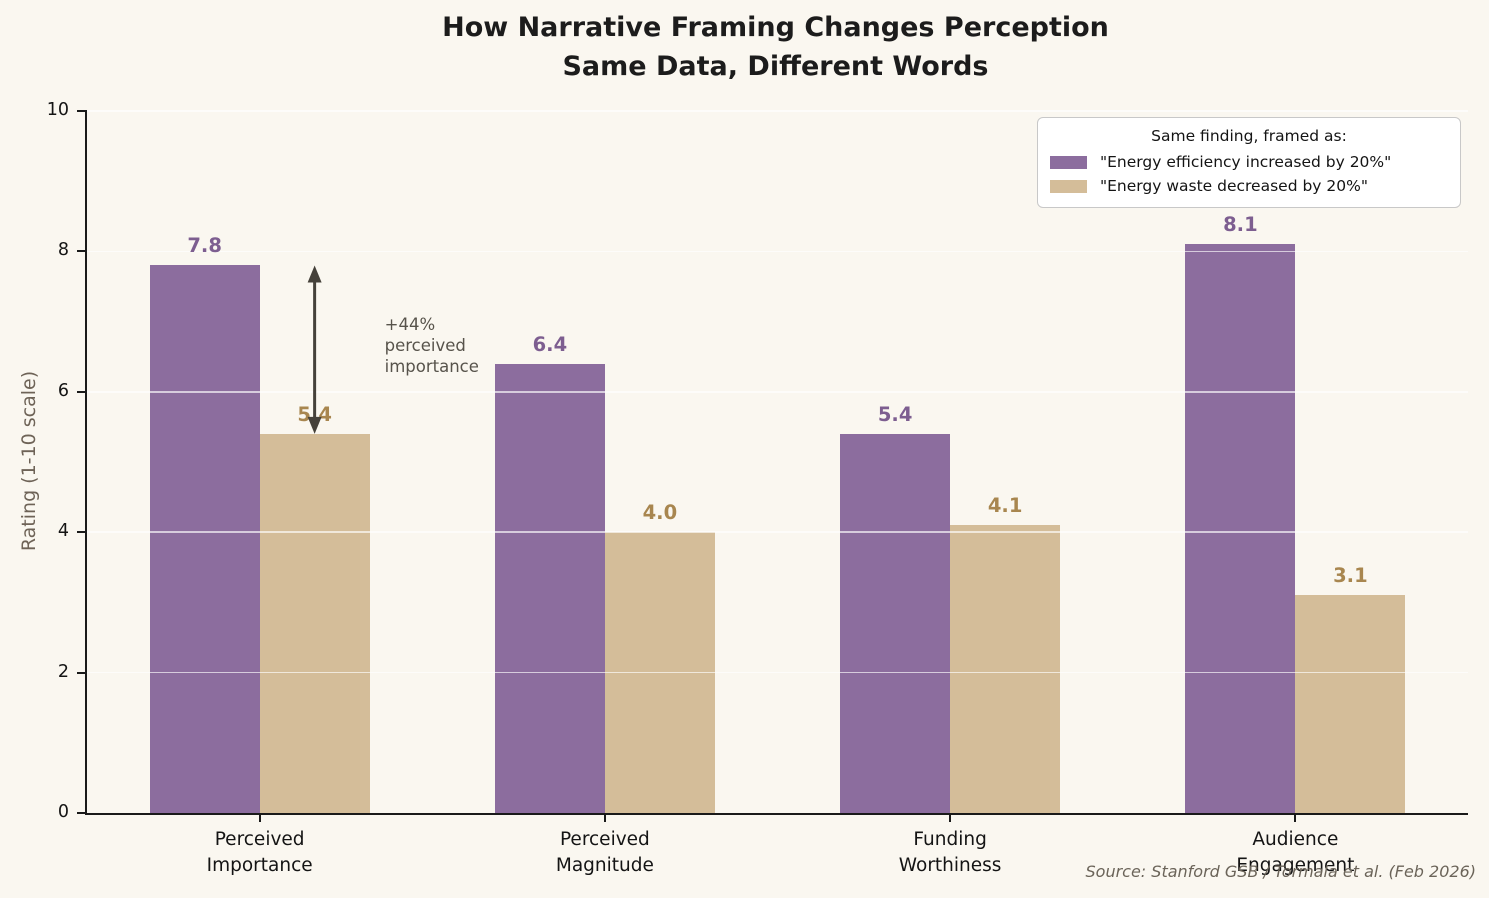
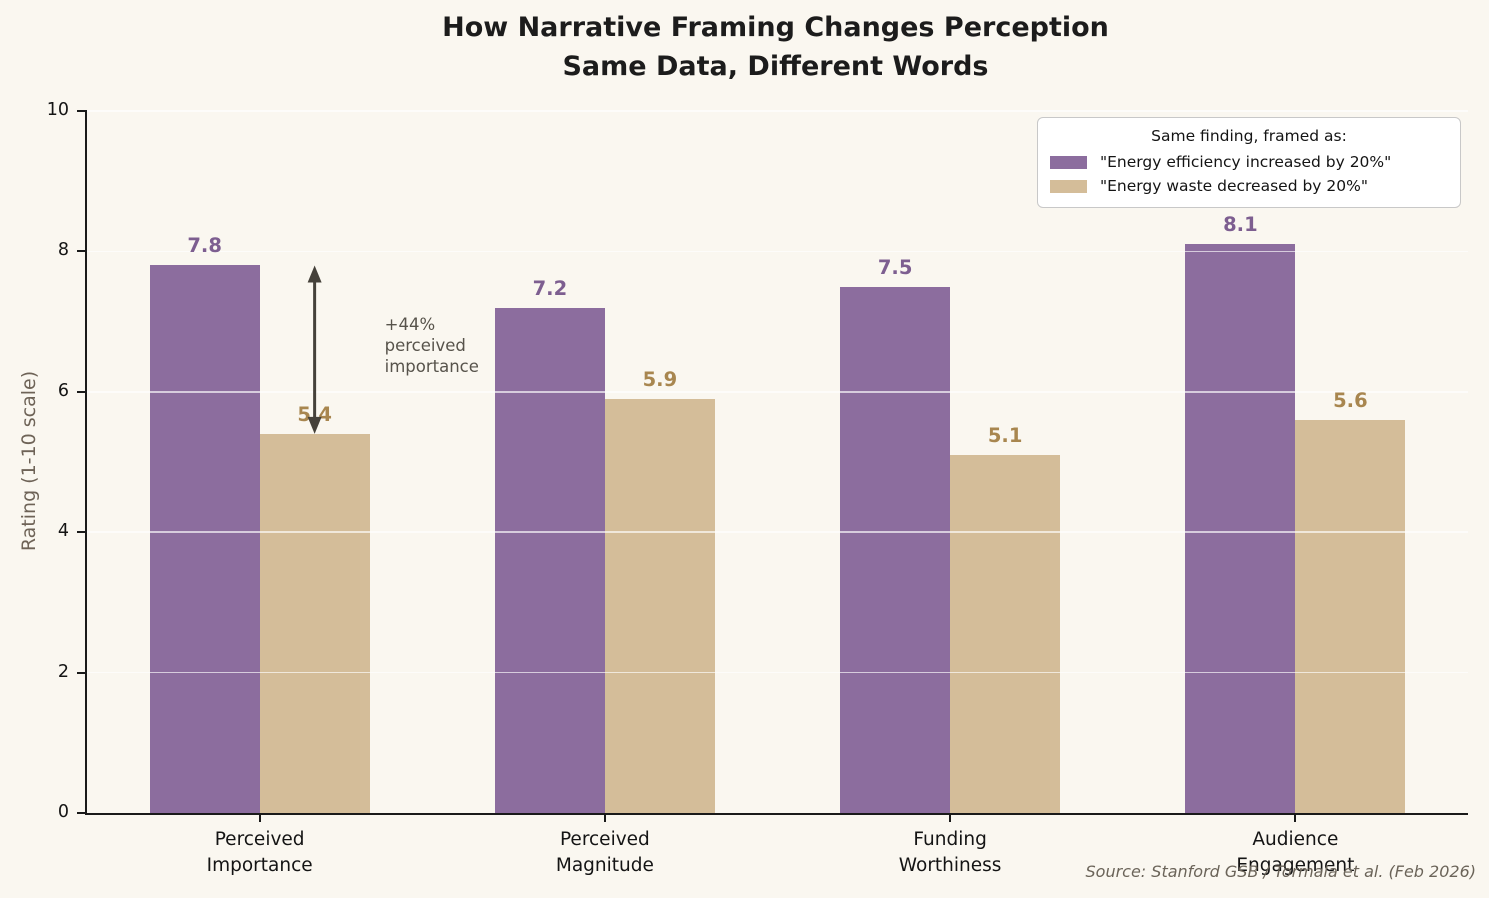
"Energy efficiency increased by 20%"/Perceived Magnitude: 6.4 -> 7.2
"Energy waste decreased by 20%"/Perceived Magnitude: 4.0 -> 5.9
"Energy efficiency increased by 20%"/Funding Worthiness: 5.4 -> 7.5
"Energy waste decreased by 20%"/Funding Worthiness: 4.1 -> 5.1
"Energy waste decreased by 20%"/Audience Engagement: 3.1 -> 5.6
